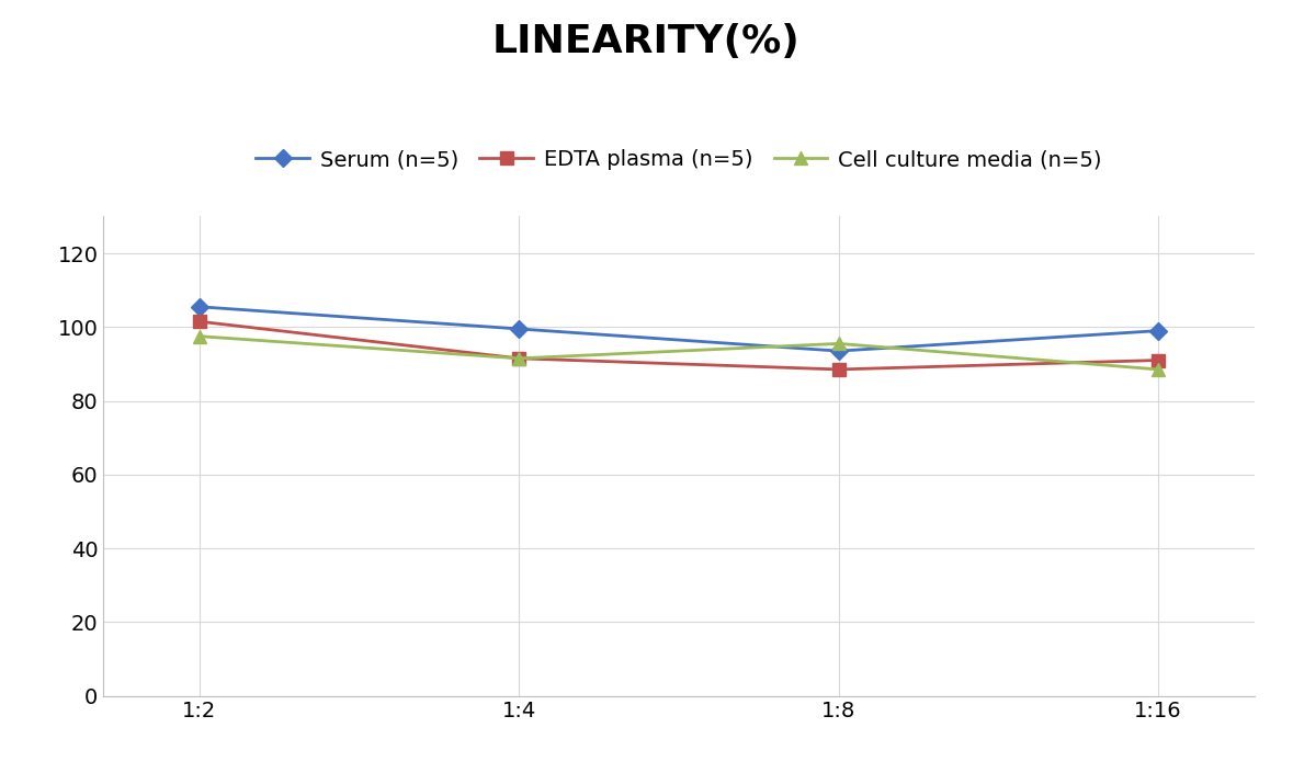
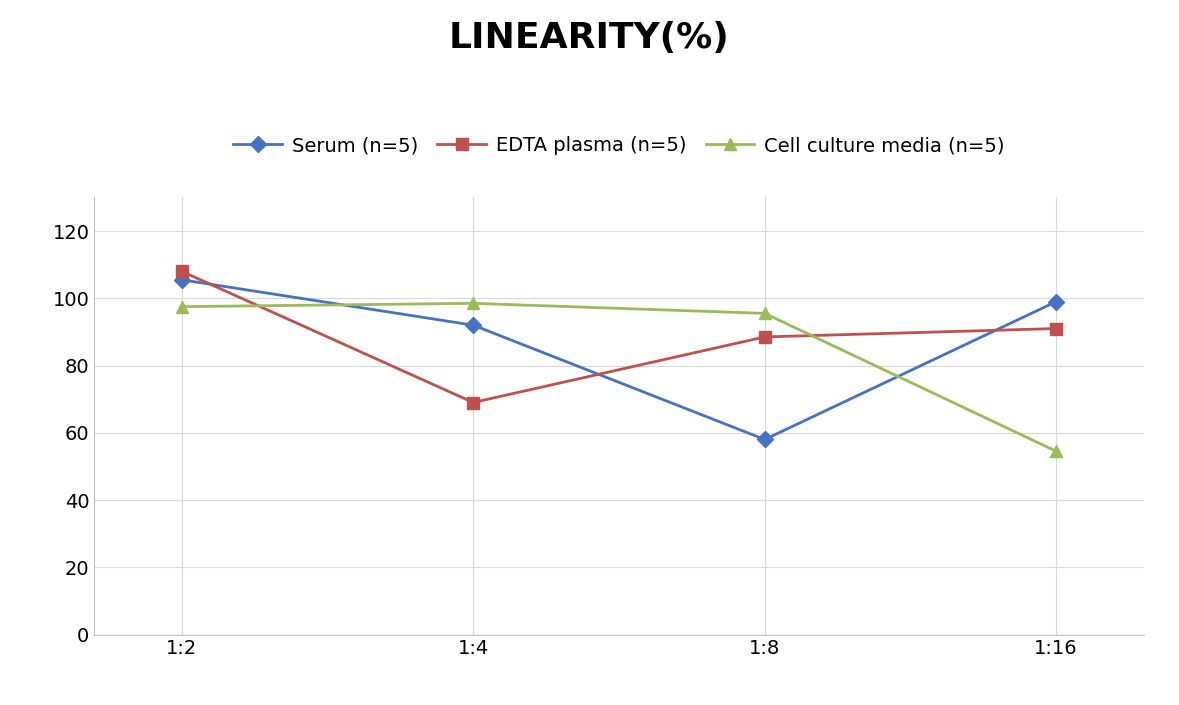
EDTA plasma (n=5)/1:2: 101.5 -> 108.0
Serum (n=5)/1:4: 99.5 -> 92.0
EDTA plasma (n=5)/1:4: 91.5 -> 69.0
Cell culture media (n=5)/1:4: 91.5 -> 98.5
Serum (n=5)/1:8: 93.5 -> 58.0
Cell culture media (n=5)/1:16: 88.5 -> 54.5
